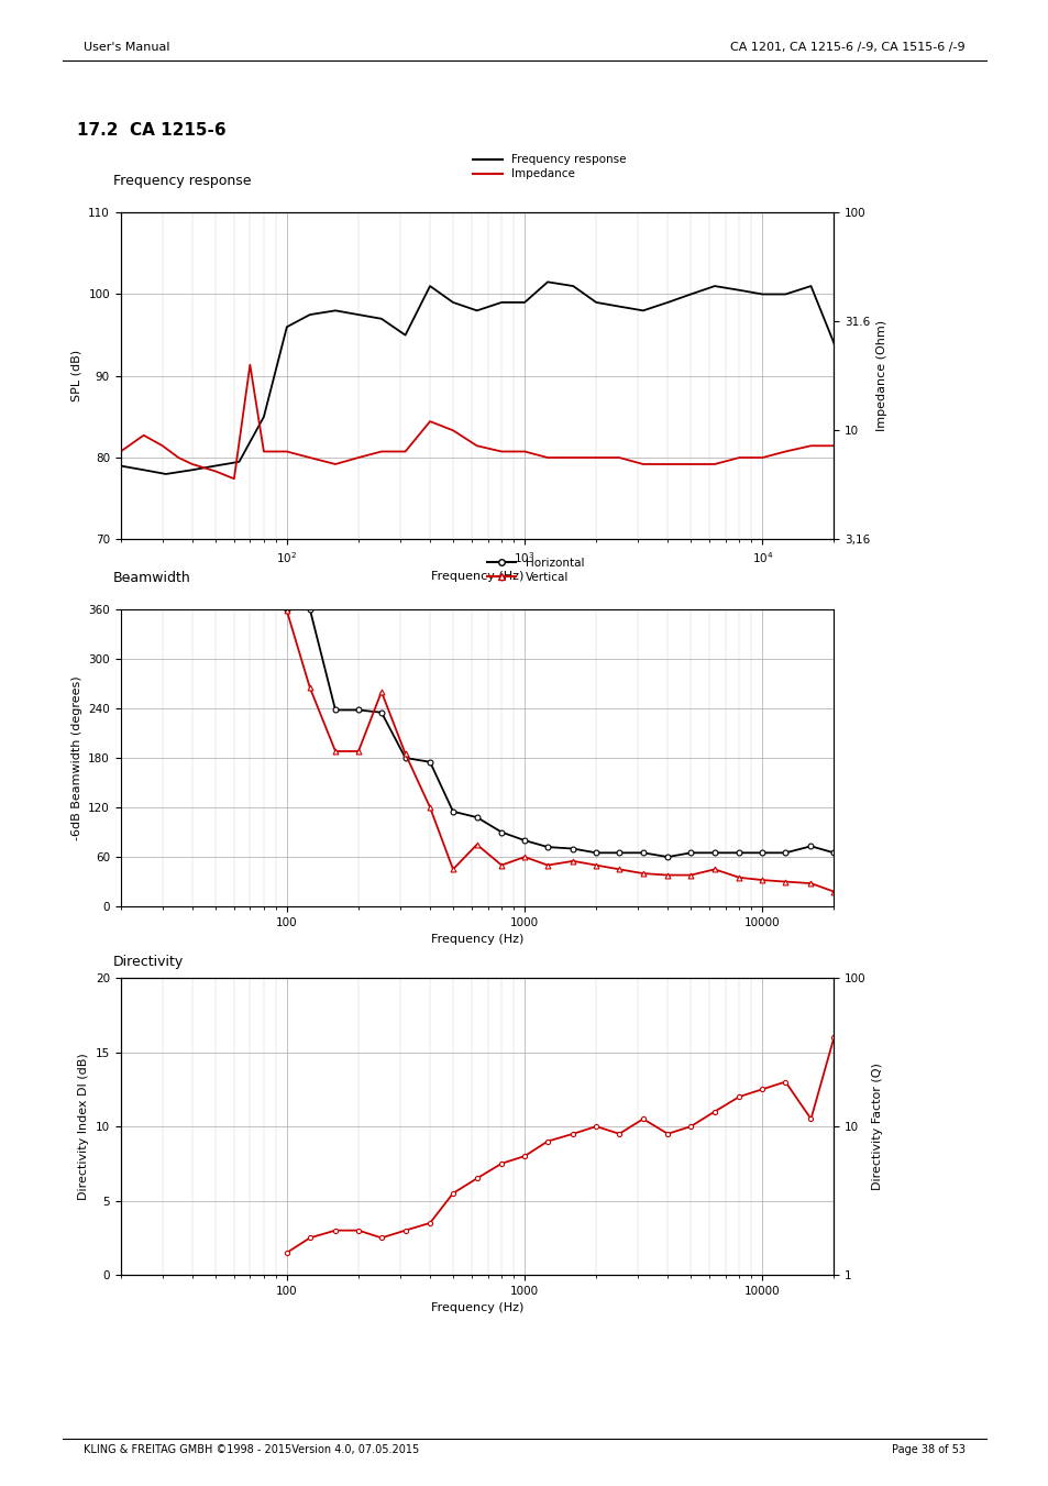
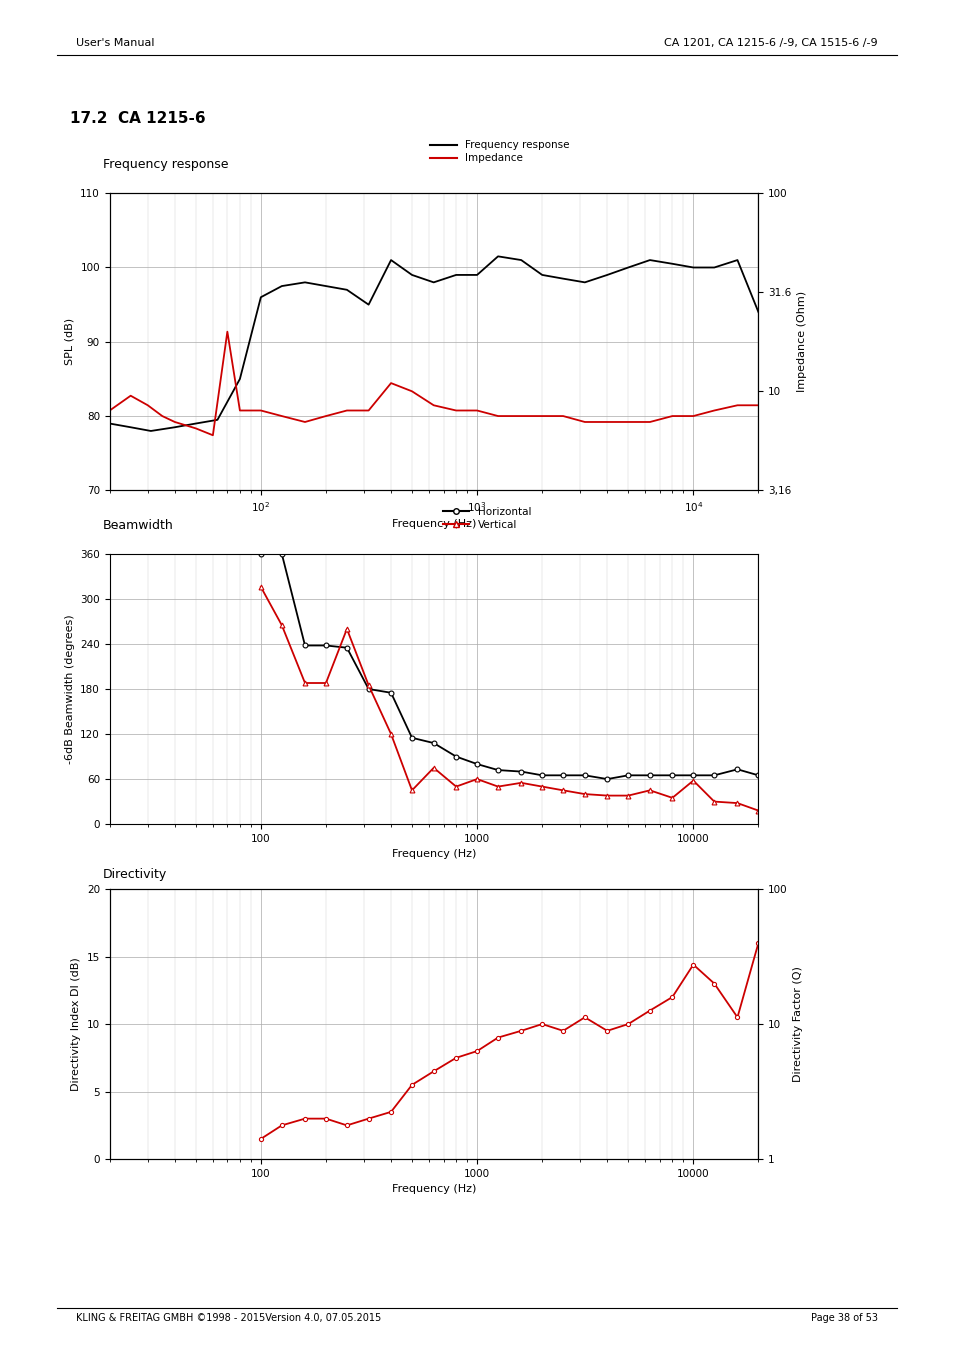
Beamwidth/Vertical/100: 358 -> 316
Beamwidth/Vertical/10000: 32 -> 58
Directivity/10000: 12.5 -> 14.4
